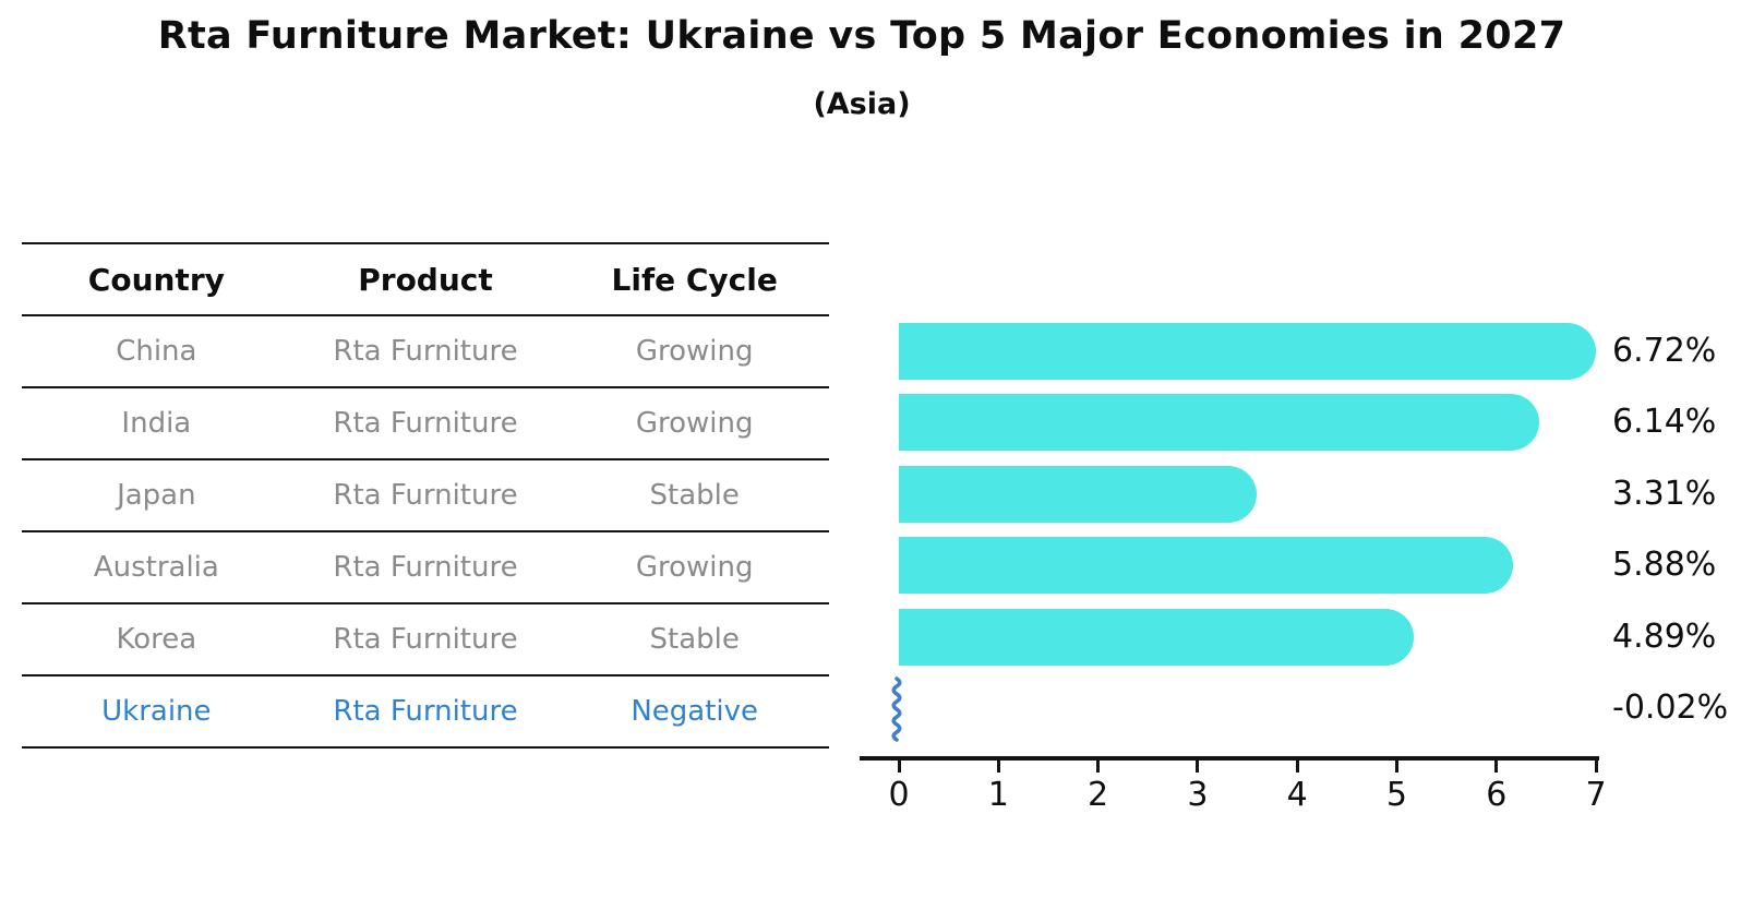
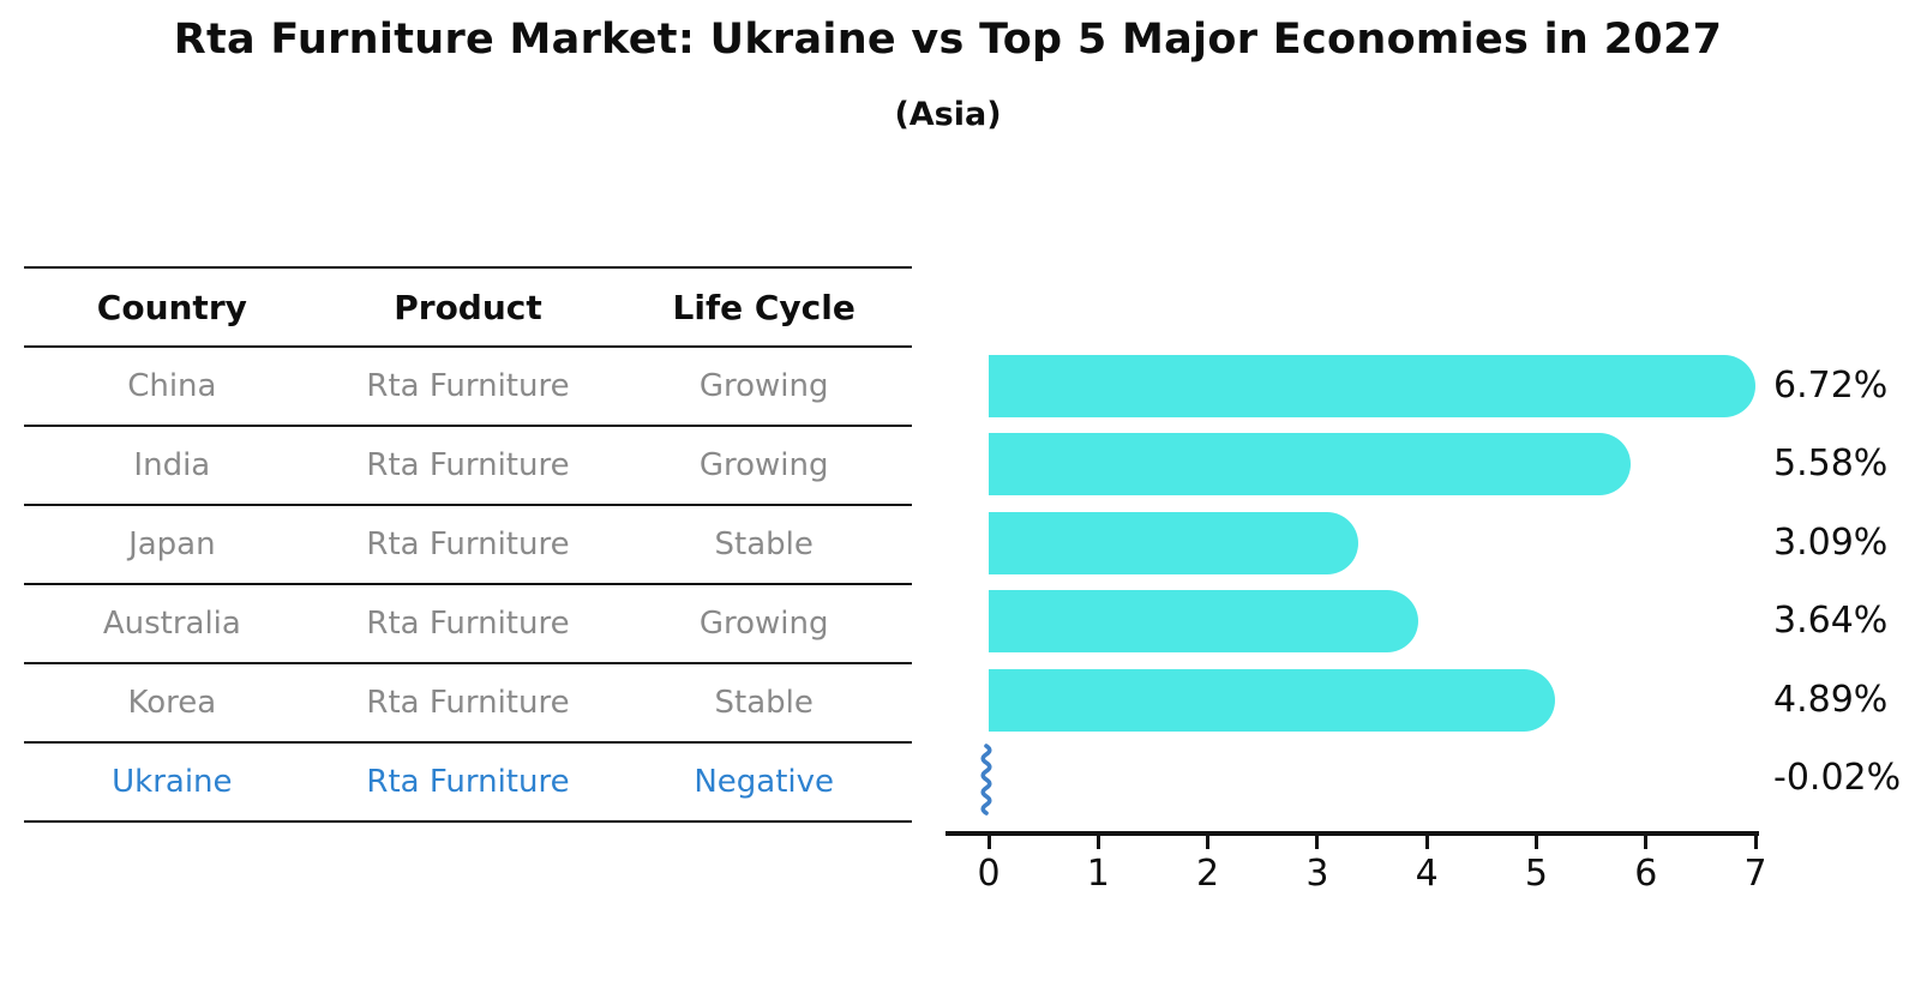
India: 6.14% -> 5.58%
Japan: 3.31% -> 3.09%
Australia: 5.88% -> 3.64%
